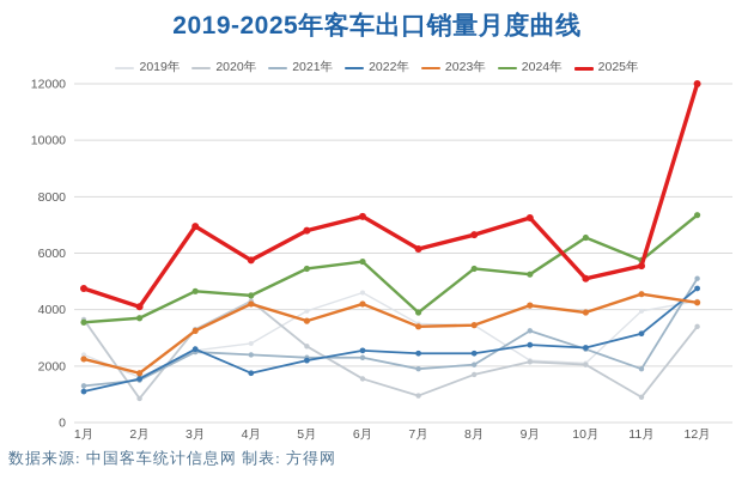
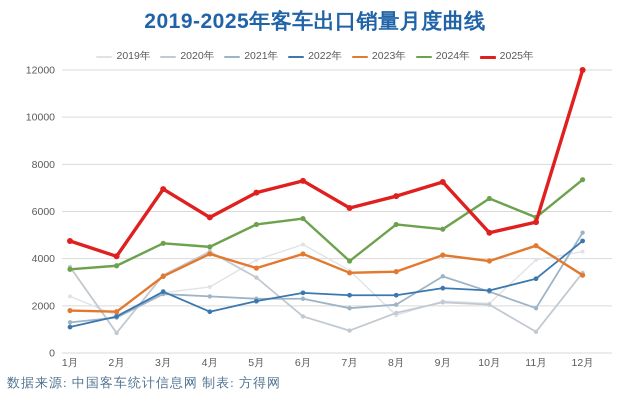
2023年/1月: 2200 -> 1800
2020年/5月: 2700 -> 3200
2019年/8月: 3400 -> 1600
2023年/12月: 4200 -> 3300
